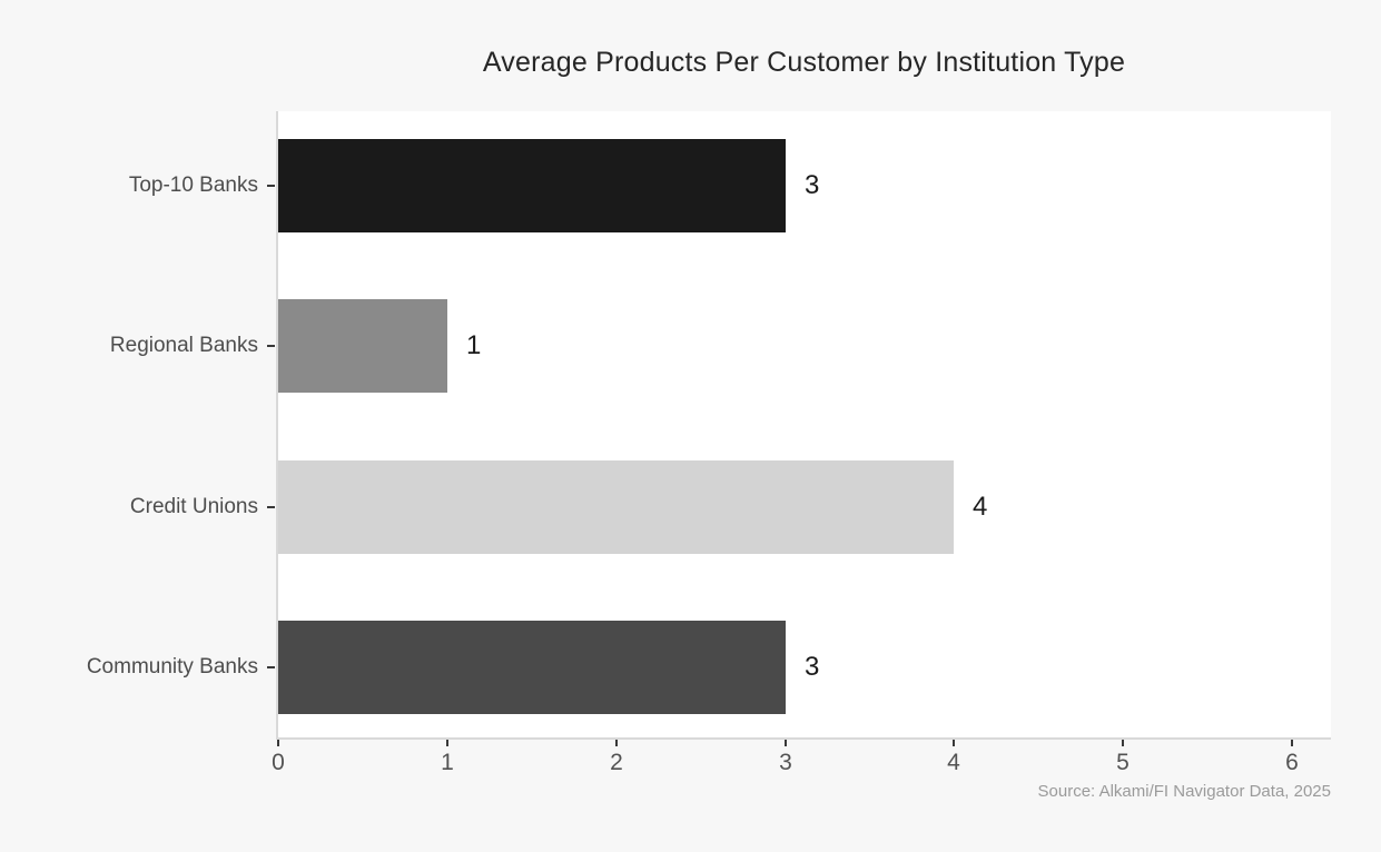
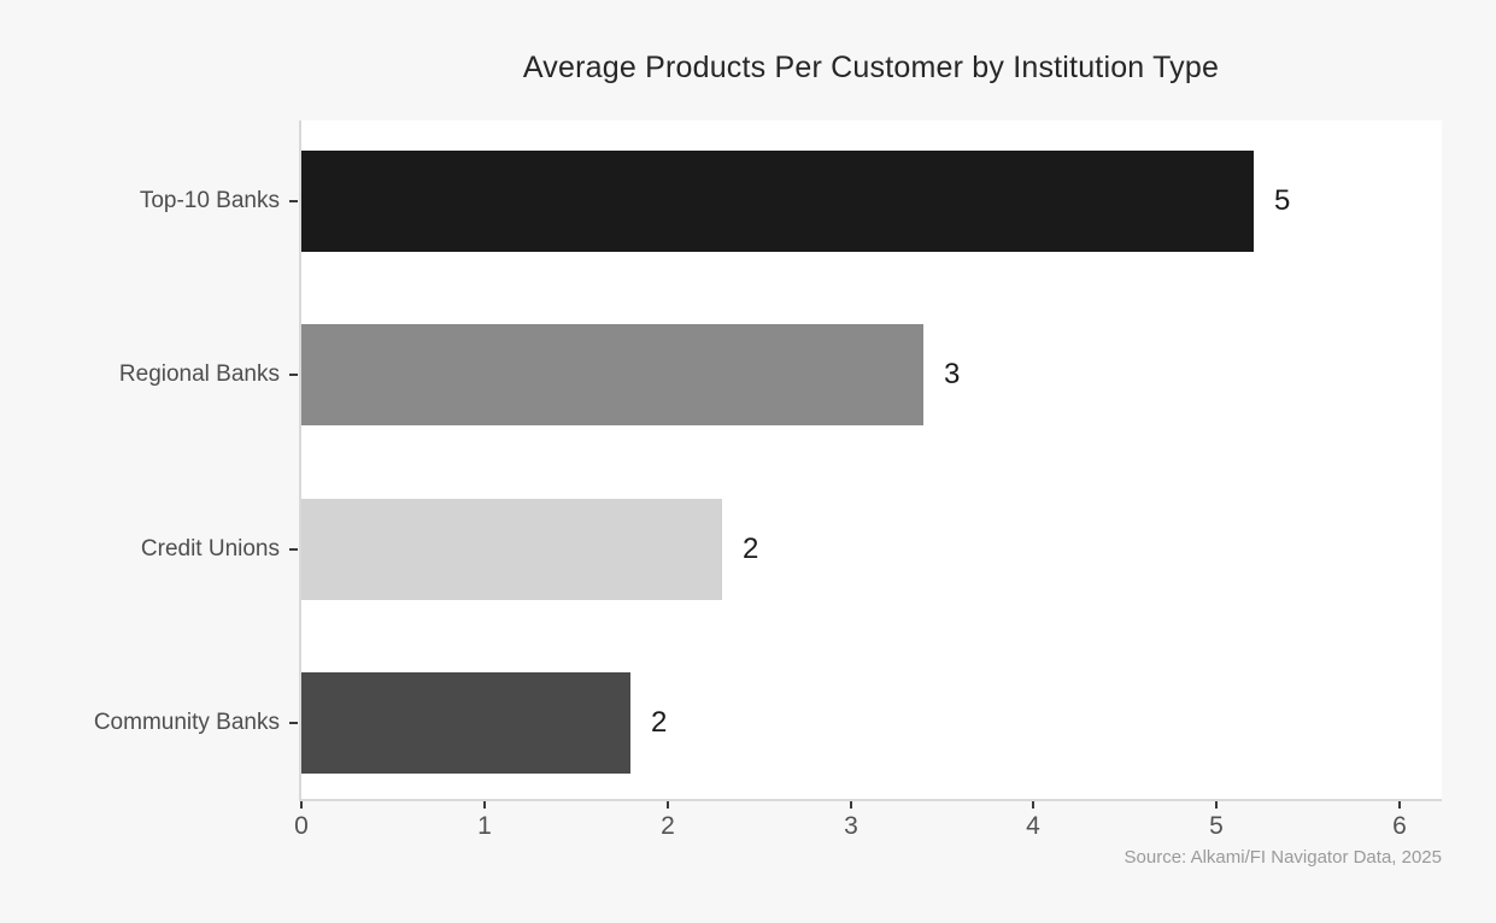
Top-10 Banks: 3 -> 5
Regional Banks: 1 -> 3
Credit Unions: 4 -> 2
Community Banks: 3 -> 2
